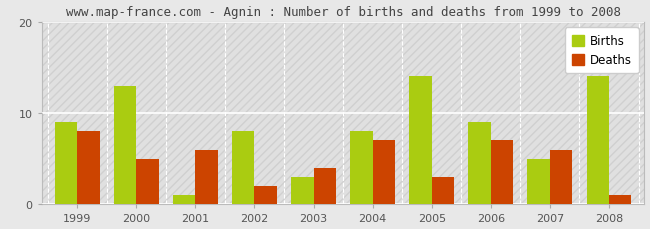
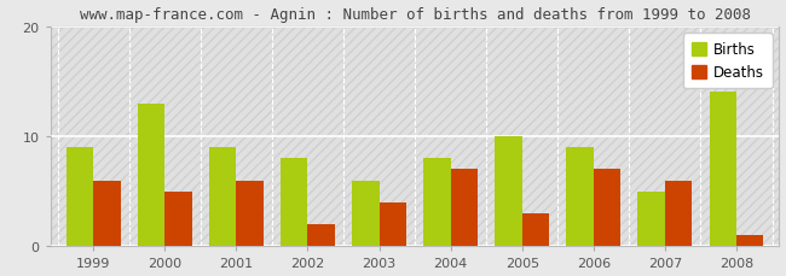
Deaths/1999: 8 -> 6
Births/2001: 1 -> 9
Births/2003: 3 -> 6
Births/2005: 14 -> 10
